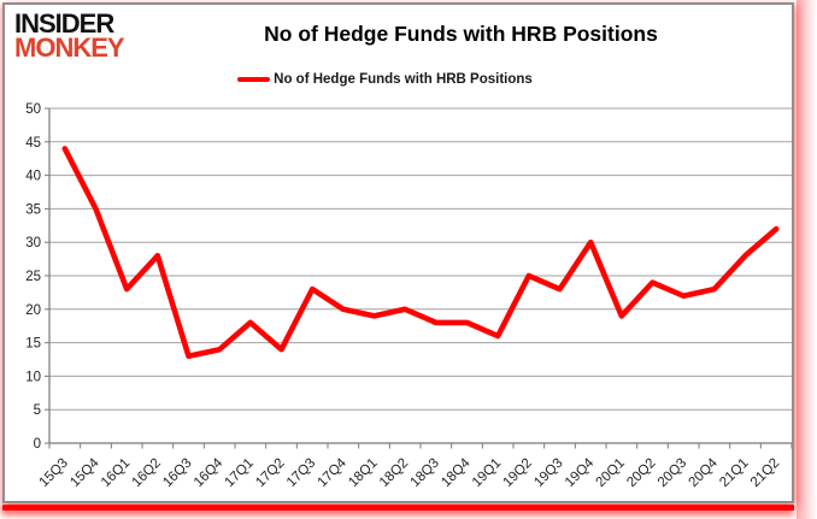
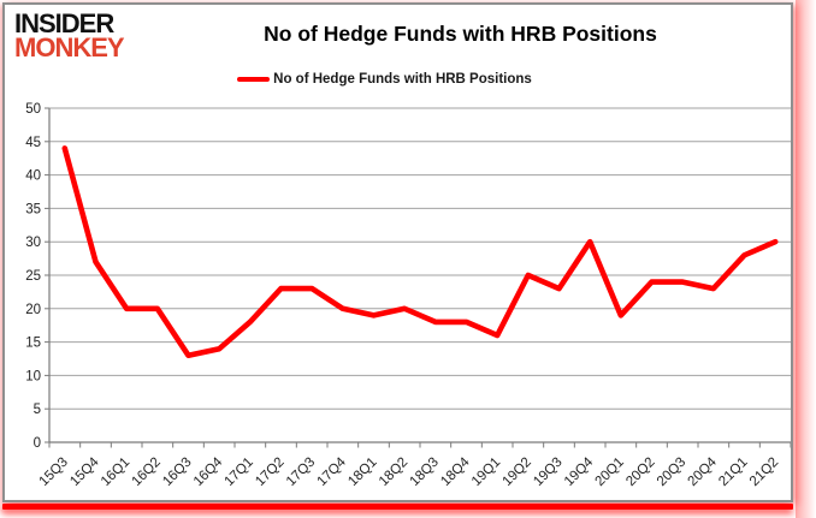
15Q4: 35 -> 27
16Q1: 23 -> 20
16Q2: 28 -> 20
17Q2: 14 -> 23
20Q3: 22 -> 24
21Q2: 32 -> 30
